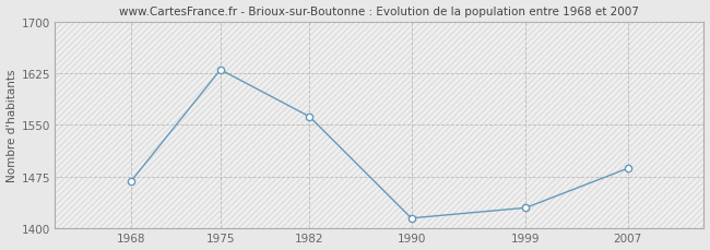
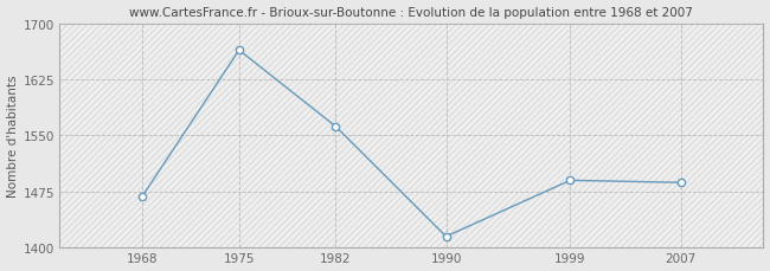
1975: 1630 -> 1664
1999: 1430 -> 1490
